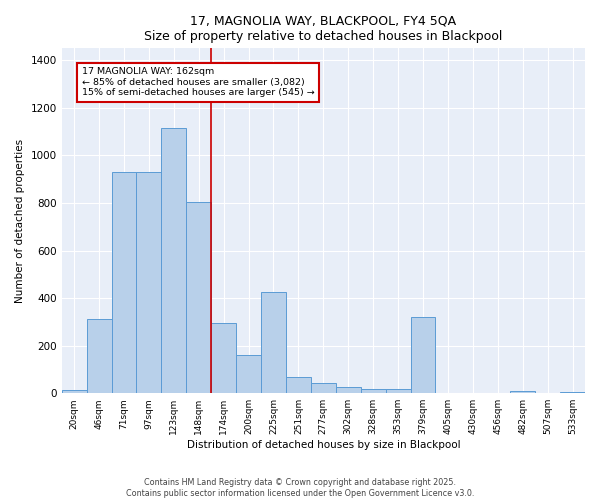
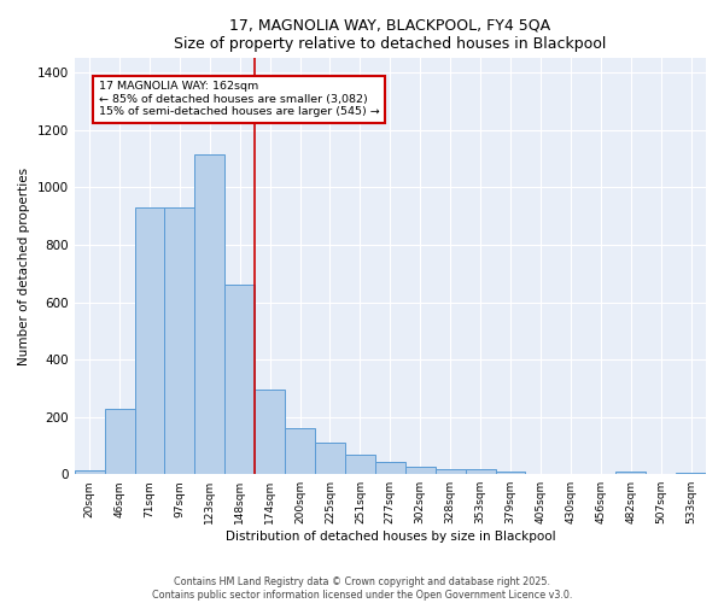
46sqm: 310 -> 230
148sqm: 805 -> 660
225sqm: 425 -> 110
379sqm: 320 -> 10
